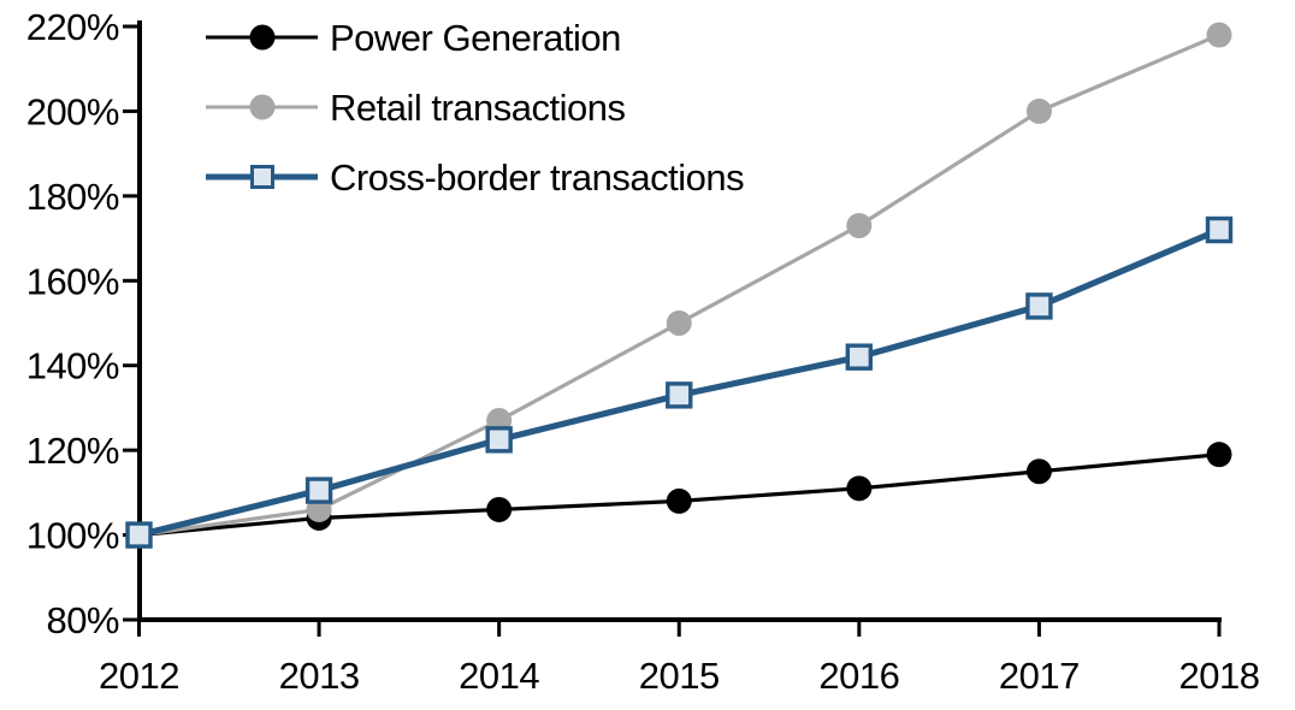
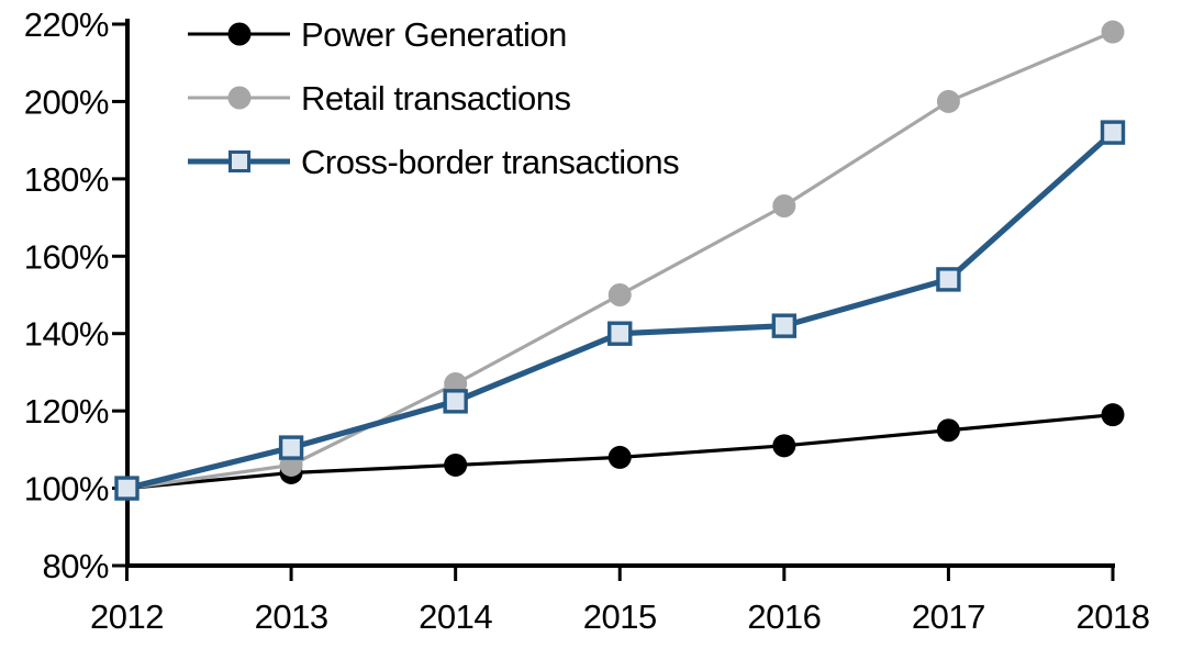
Cross-border transactions/2015: 133% -> 140%
Cross-border transactions/2018: 172% -> 192%
